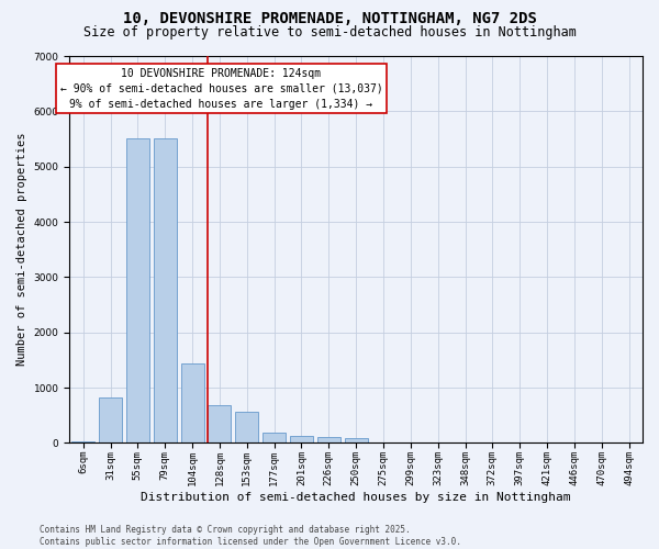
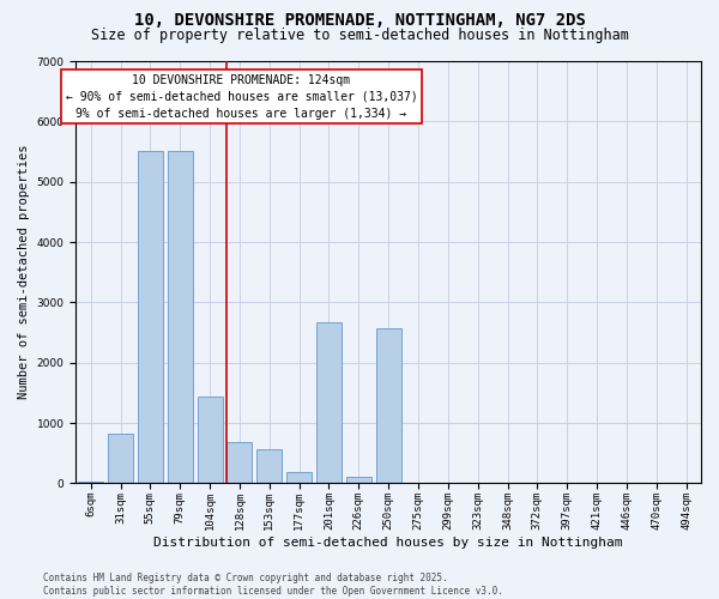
201sqm: 130 -> 2680
250sqm: 100 -> 2580
